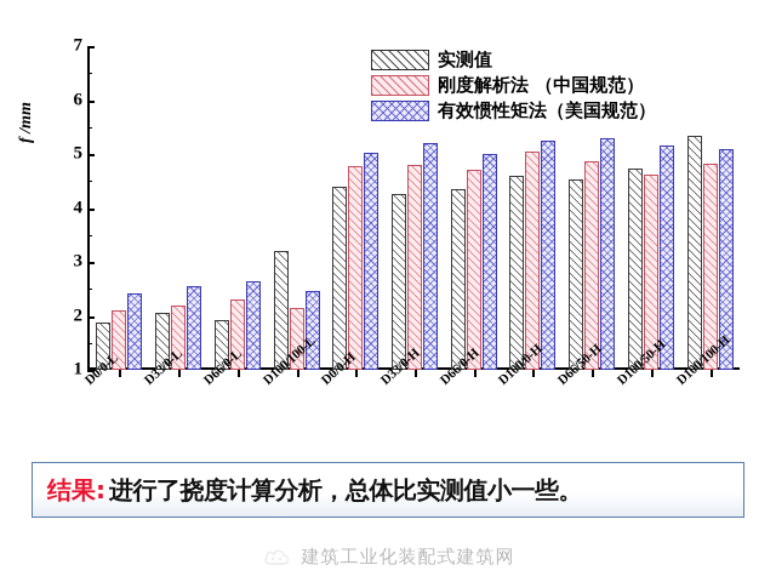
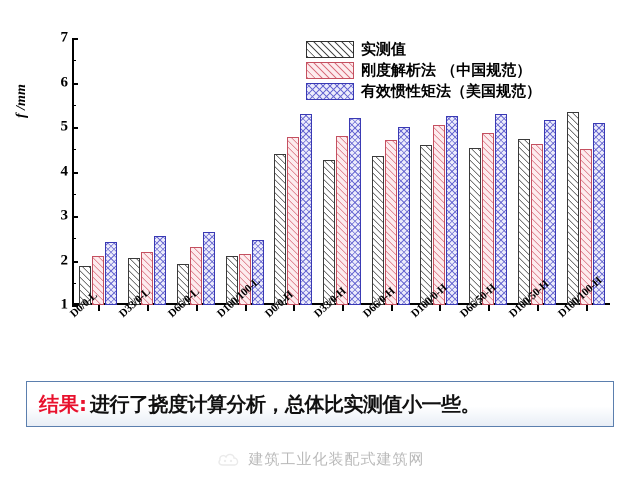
实测值/D100/100-L: 3.2 -> 2.1
有效惯性矩法（美国规范）/D0/0-H: 5.0 -> 5.3
刚度解析法 （中国规范）/D100/100-H: 4.8 -> 4.5
